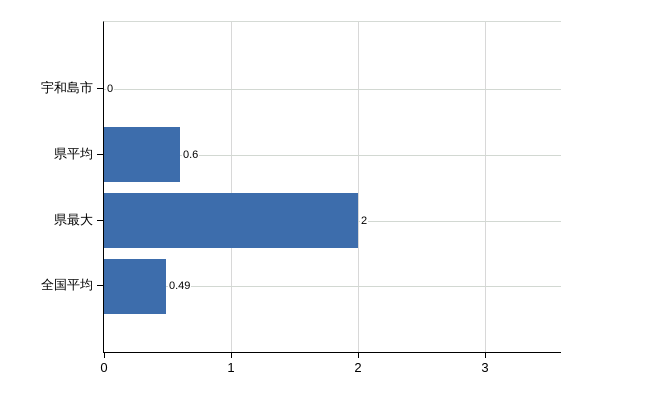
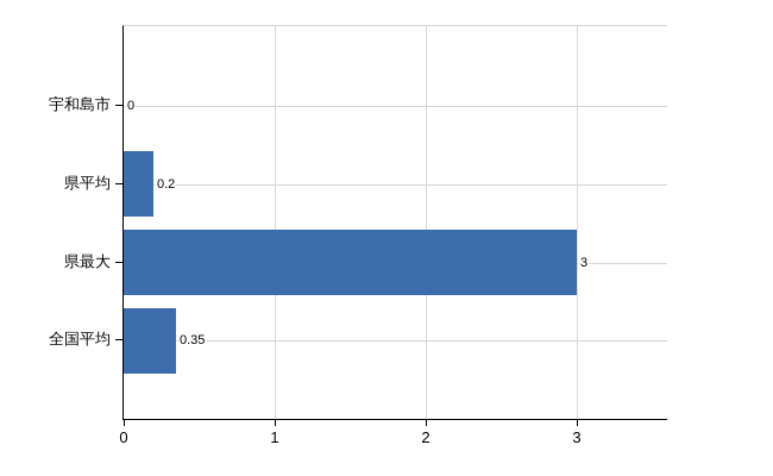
県平均: 0.6 -> 0.2
県最大: 2 -> 3
全国平均: 0.49 -> 0.35
